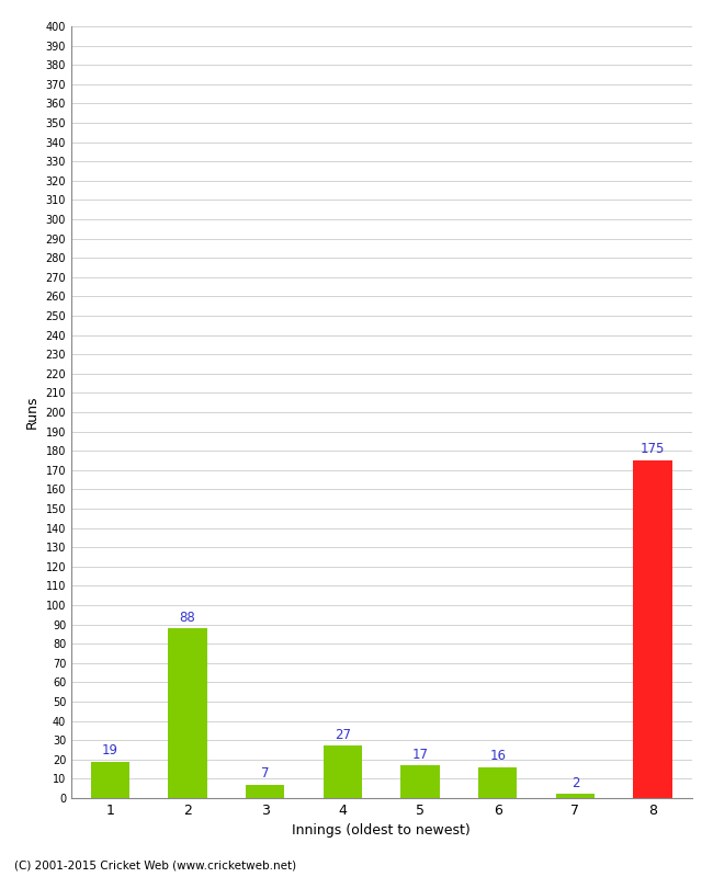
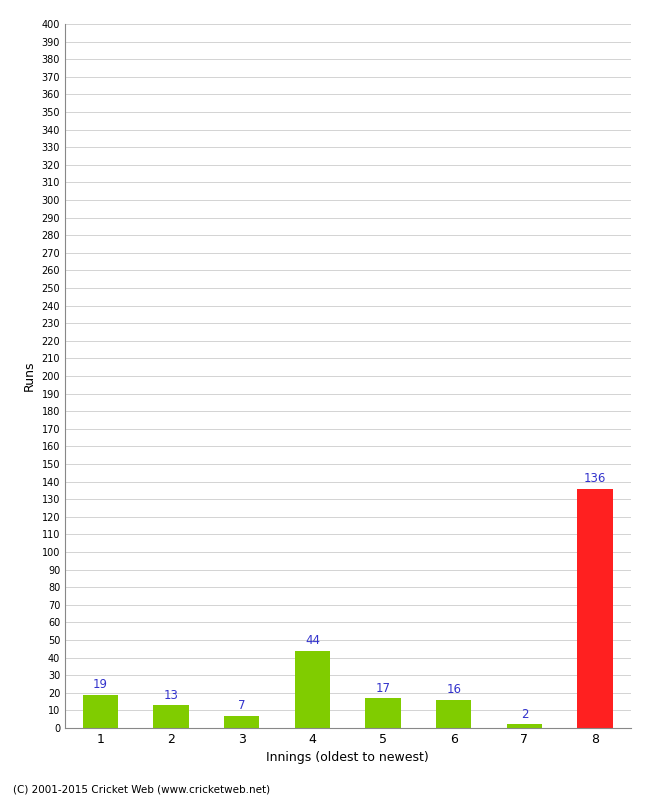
2: 88 -> 13
4: 27 -> 44
8: 175 -> 136
